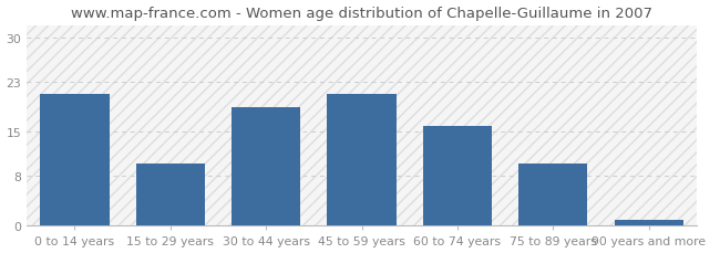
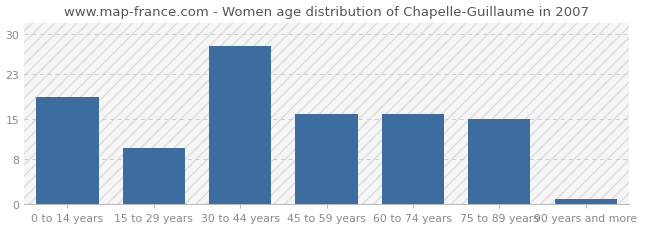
0 to 14 years: 21 -> 19
30 to 44 years: 19 -> 28
45 to 59 years: 21 -> 16
75 to 89 years: 10 -> 15
